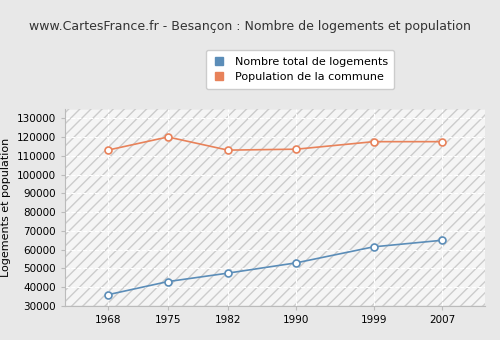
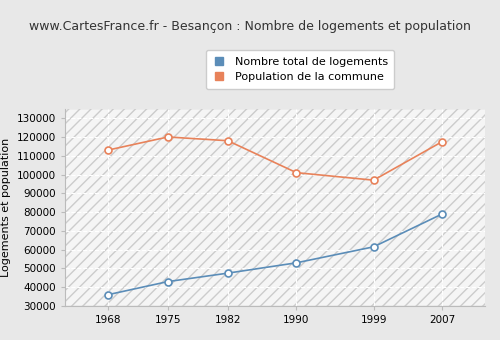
Population de la commune/1982: 113000 -> 118000
Population de la commune/1990: 114000 -> 101000
Population de la commune/1999: 118000 -> 97000
Nombre total de logements/2007: 65000 -> 79000
